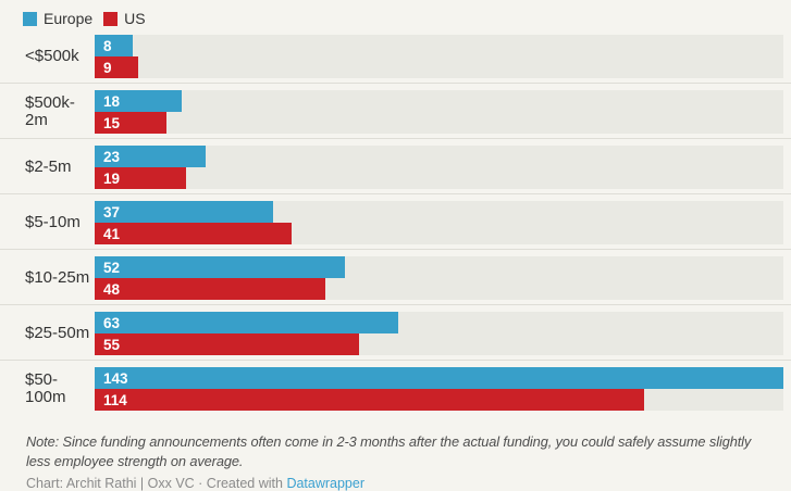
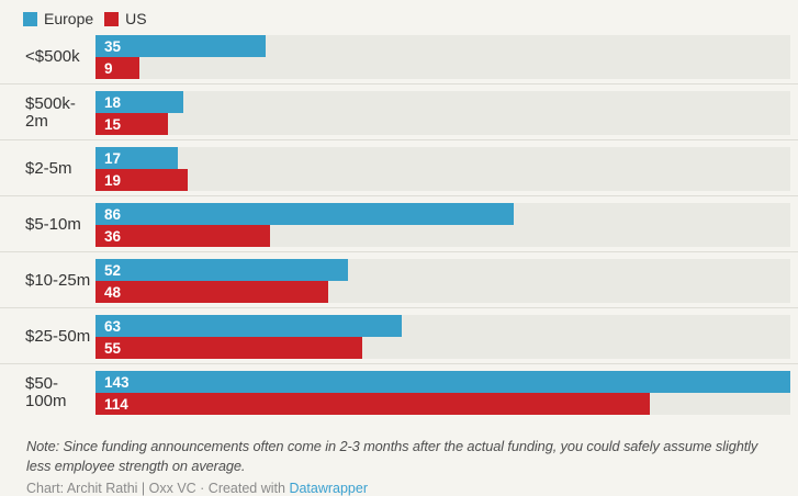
Europe/<$500k: 8 -> 35
Europe/$2-5m: 23 -> 17
Europe/$5-10m: 37 -> 86
US/$5-10m: 41 -> 36
